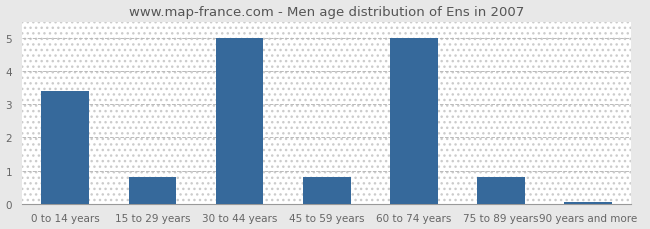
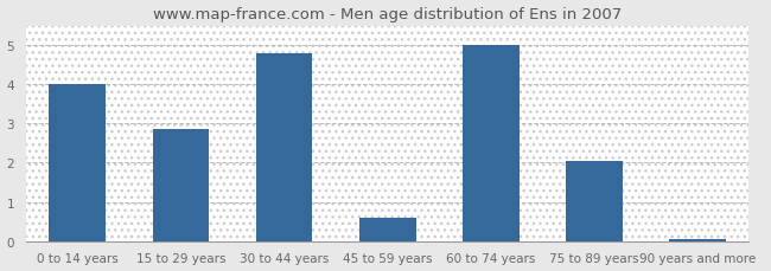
0 to 14 years: 3.40 -> 4.00
15 to 29 years: 0.80 -> 2.85
30 to 44 years: 5.00 -> 4.80
45 to 59 years: 0.80 -> 0.60
75 to 89 years: 0.80 -> 2.05
